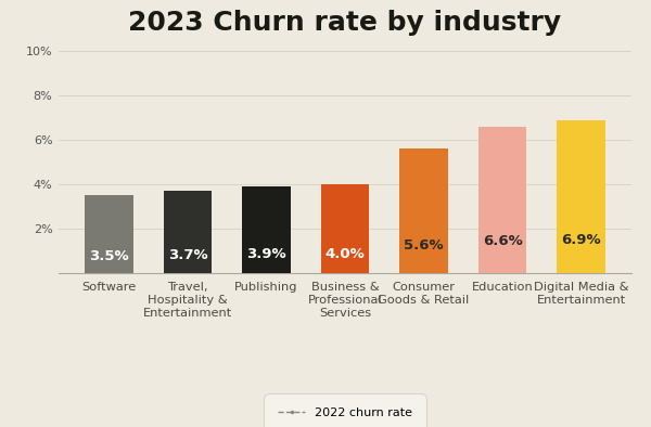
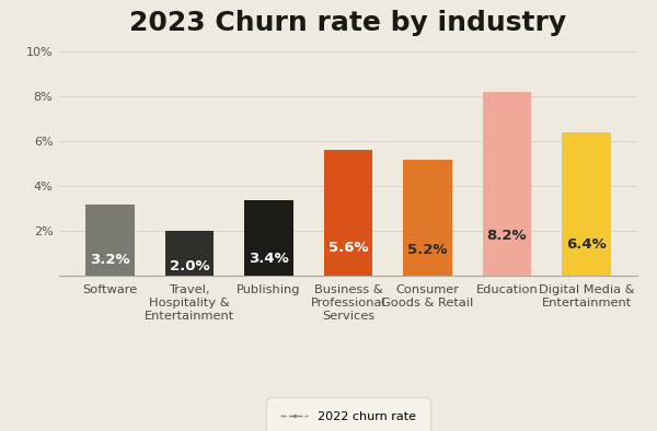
Software: 3.5% -> 3.2%
Travel, Hospitality & Entertainment: 3.7% -> 2.0%
Publishing: 3.9% -> 3.4%
Business & Professional Services: 4.0% -> 5.6%
Consumer Goods & Retail: 5.6% -> 5.2%
Education: 6.6% -> 8.2%
Digital Media & Entertainment: 6.9% -> 6.4%
